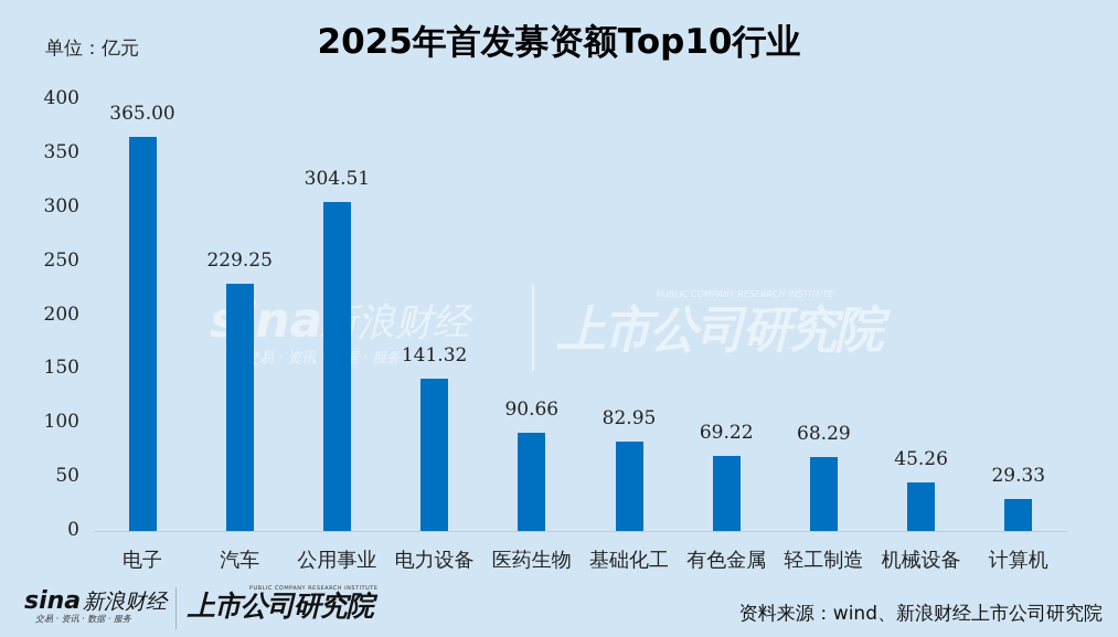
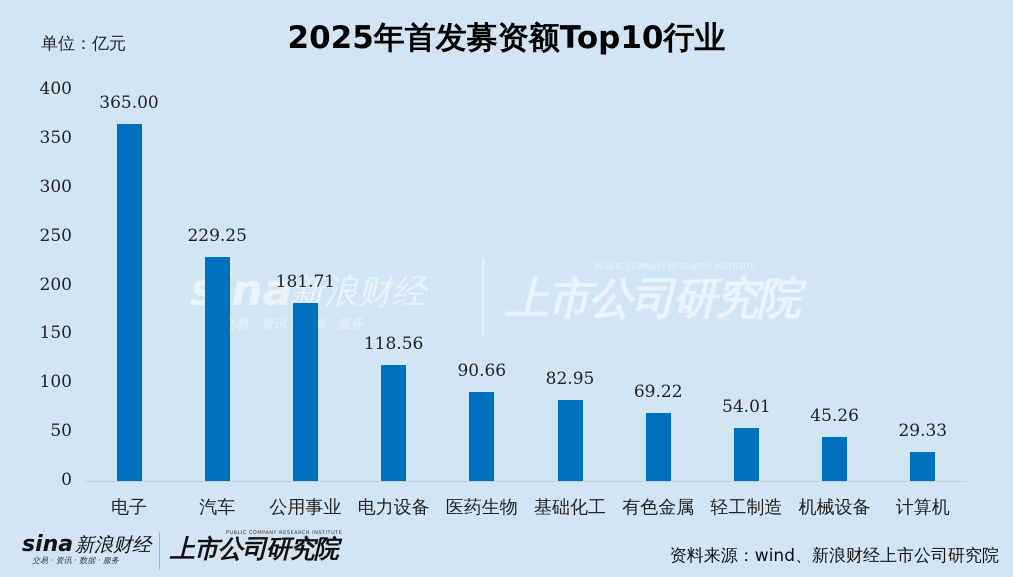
公用事业: 304.51 -> 181.71
电力设备: 141.32 -> 118.56
轻工制造: 68.29 -> 54.01
